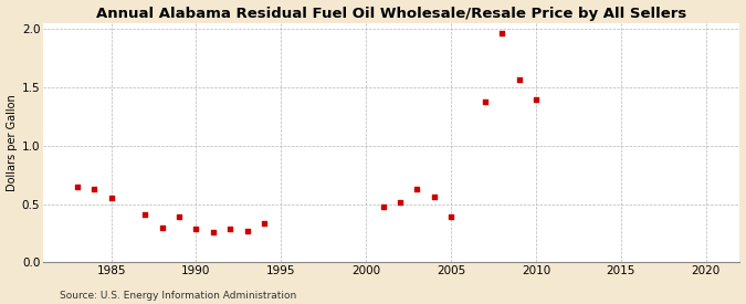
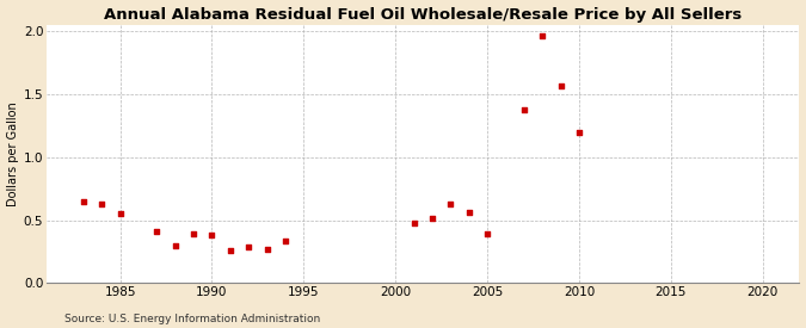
1990: 0.29 -> 0.38
2010: 1.40 -> 1.20
